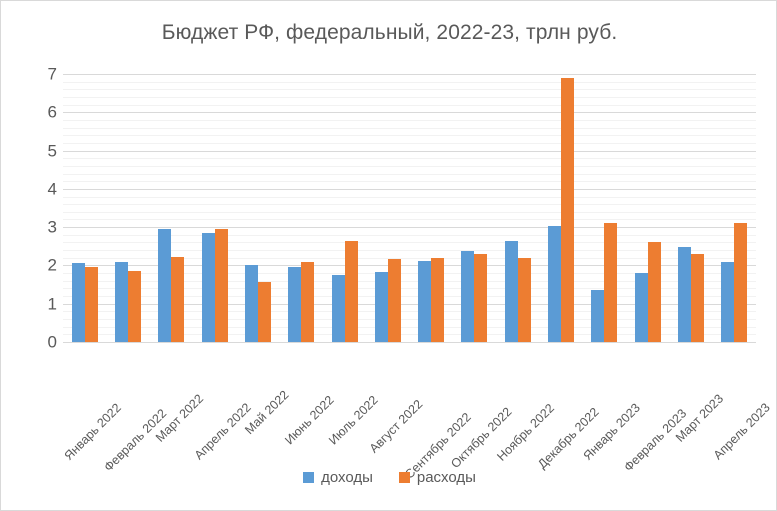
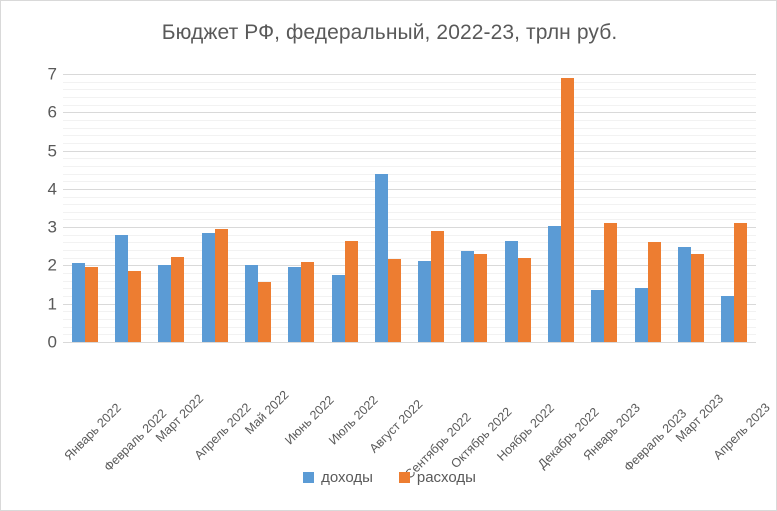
доходы/Февраль 2022: 2.1 -> 2.8
доходы/Март 2022: 3.0 -> 2.0
доходы/Август 2022: 1.8 -> 4.4
расходы/Сентябрь 2022: 2.2 -> 2.9
доходы/Февраль 2023: 1.8 -> 1.4
доходы/Апрель 2023: 2.1 -> 1.2
